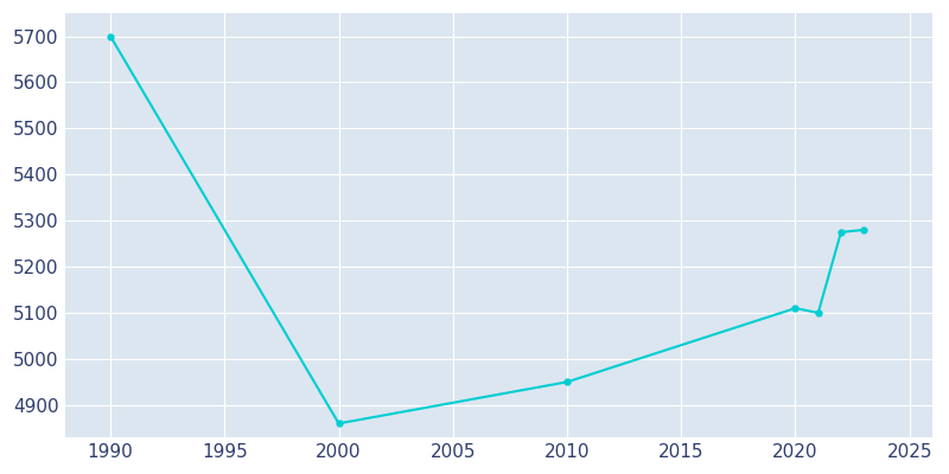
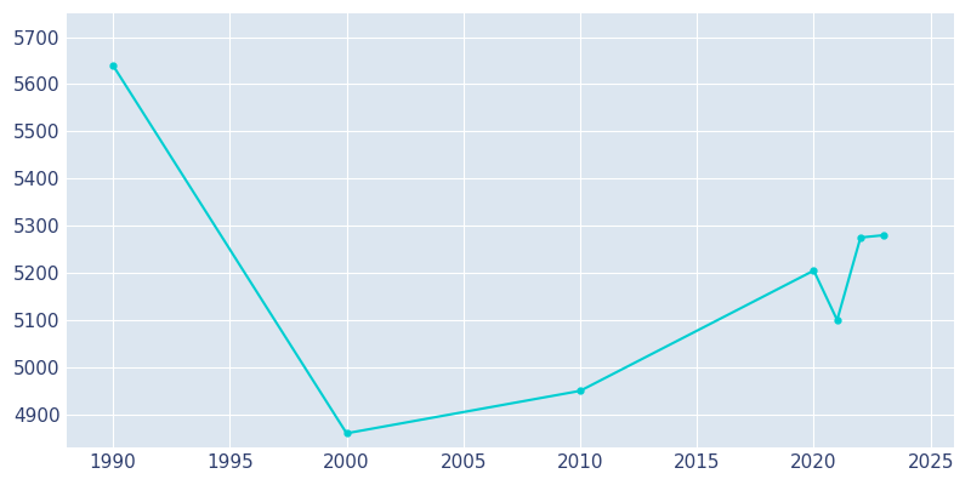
1990: 5700 -> 5640
2020: 5110 -> 5205
